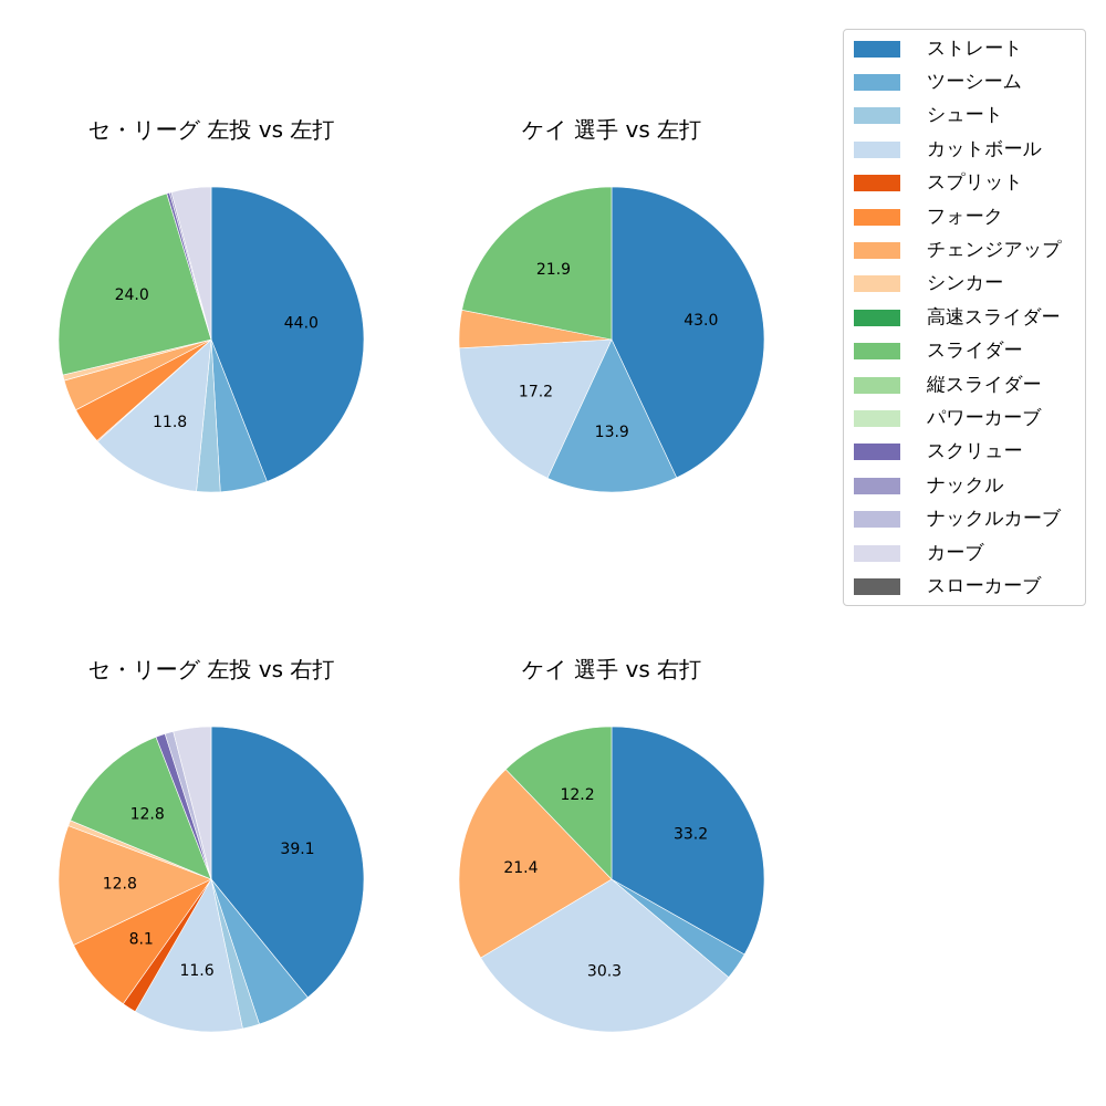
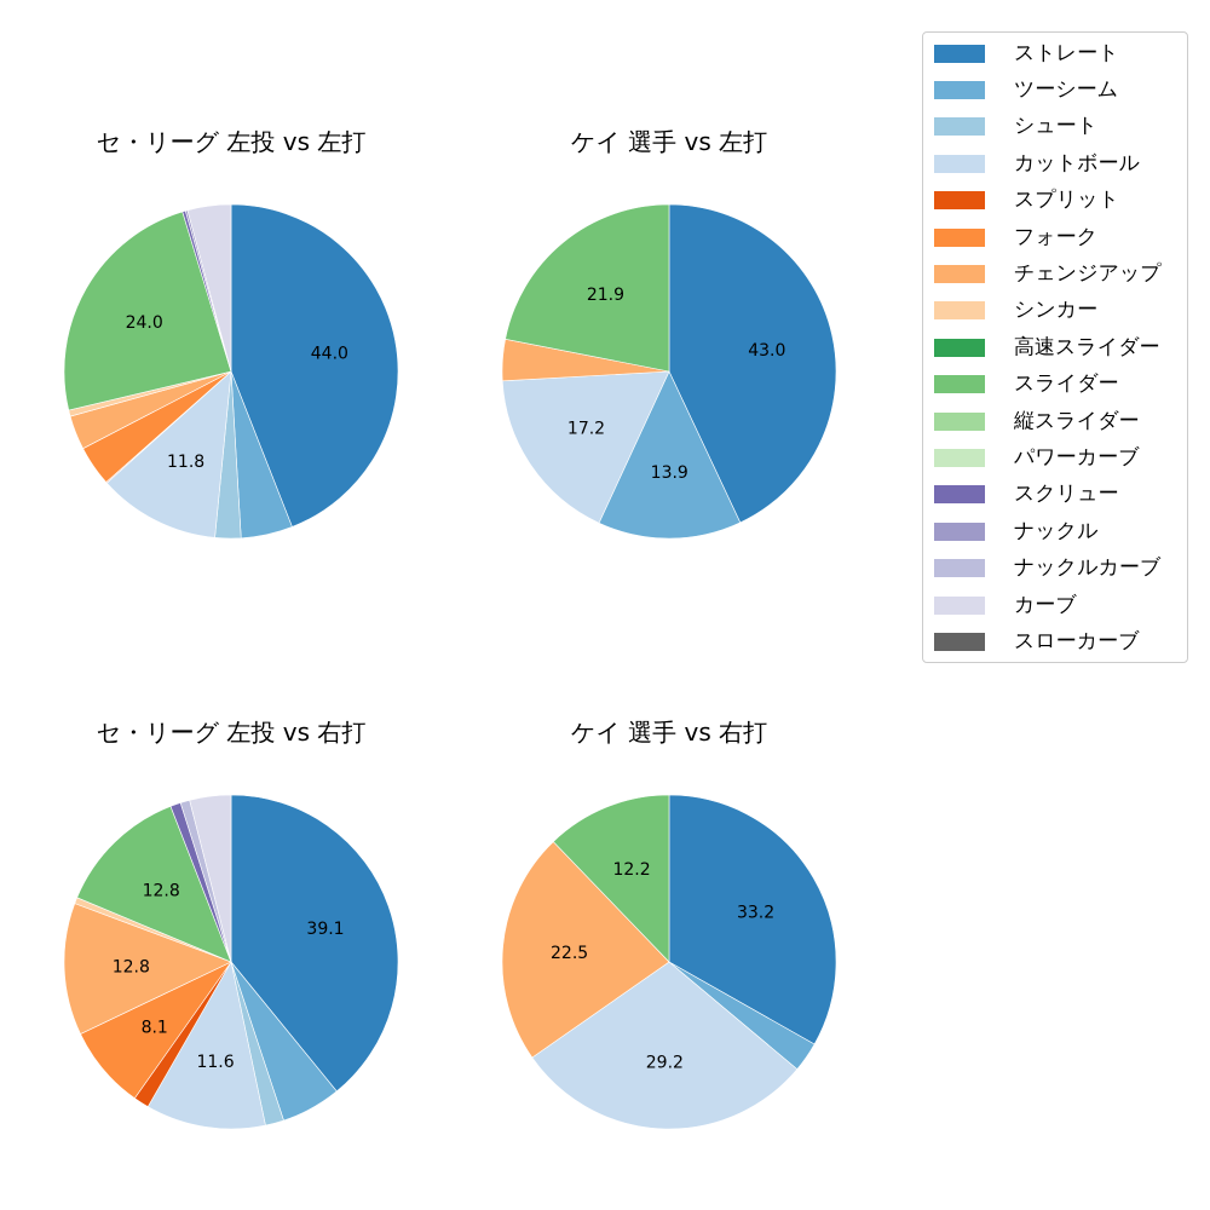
ケイ 選手 vs 右打/カットボール: 30.3 -> 29.2
ケイ 選手 vs 右打/チェンジアップ: 21.4 -> 22.5
